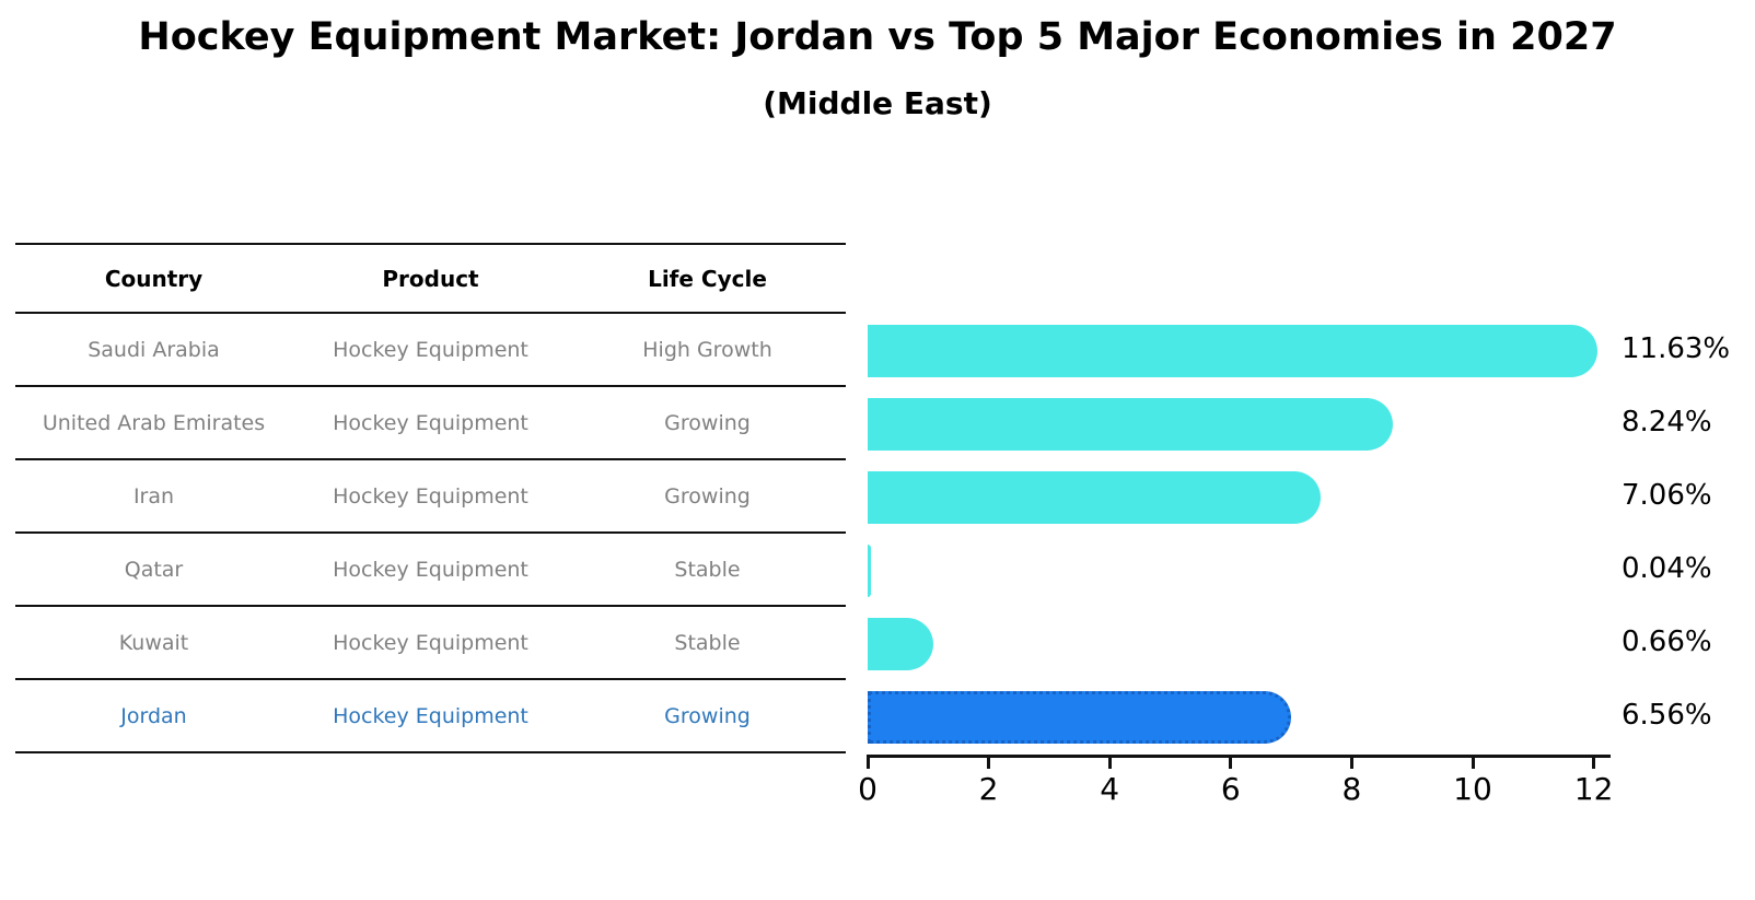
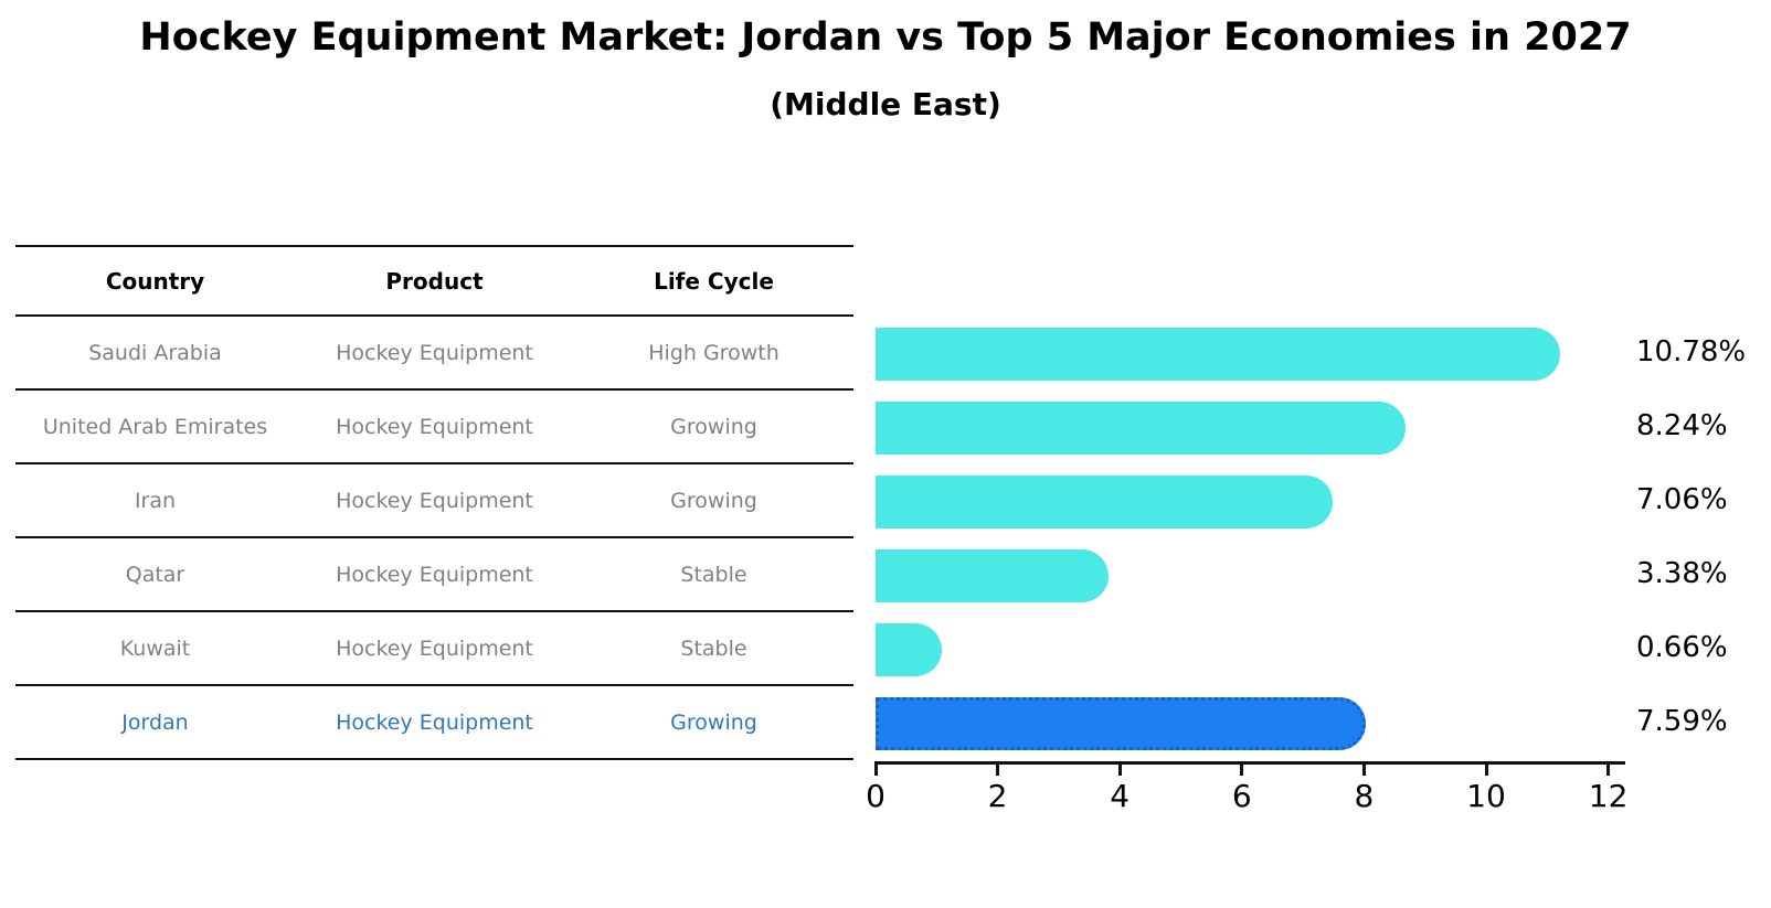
Saudi Arabia: 11.63% -> 10.78%
Qatar: 0.04% -> 3.38%
Jordan: 6.56% -> 7.59%
